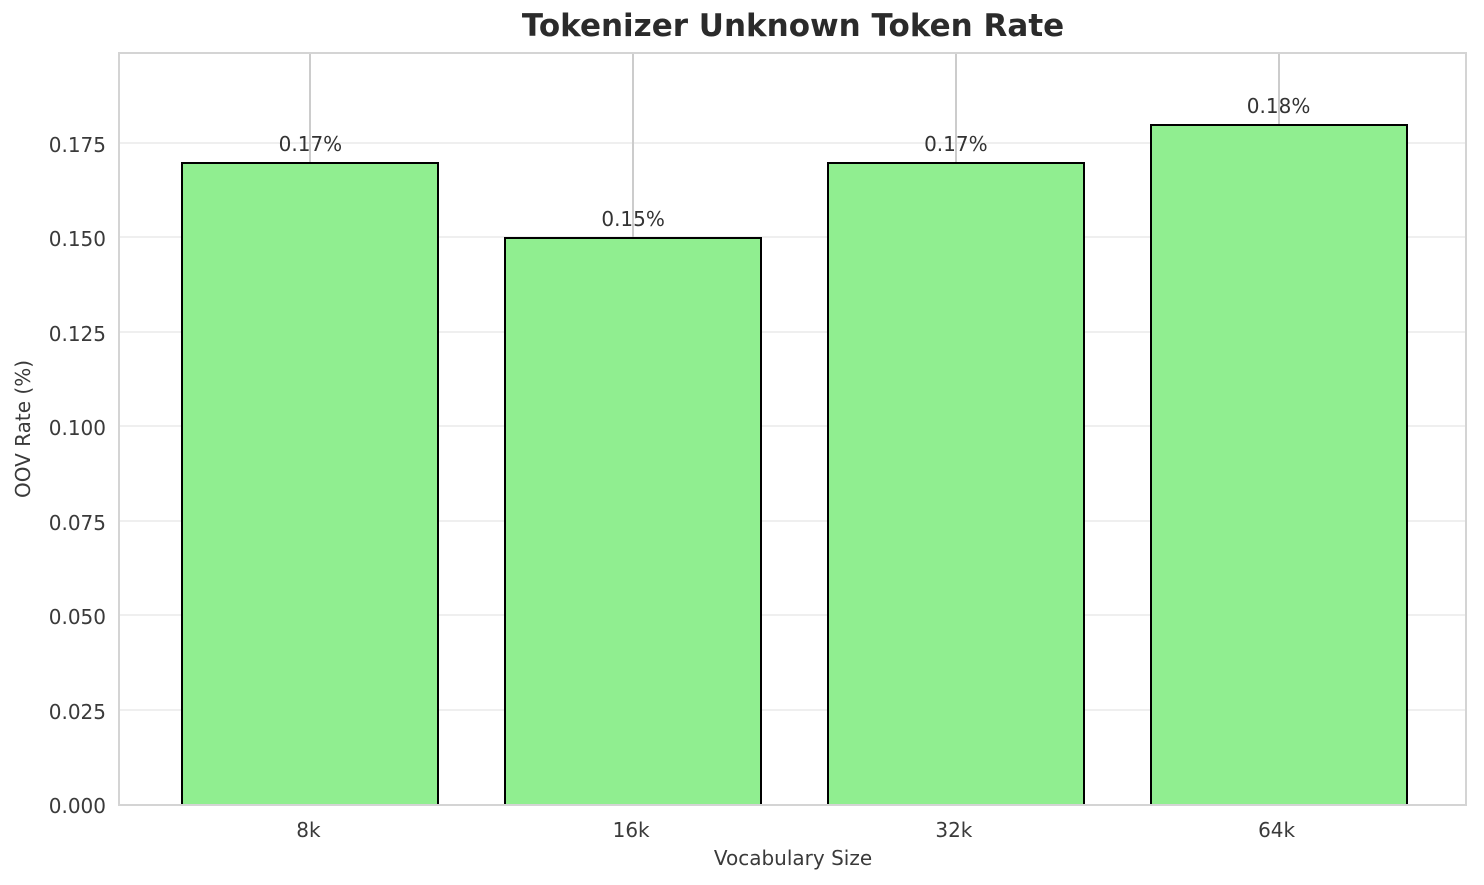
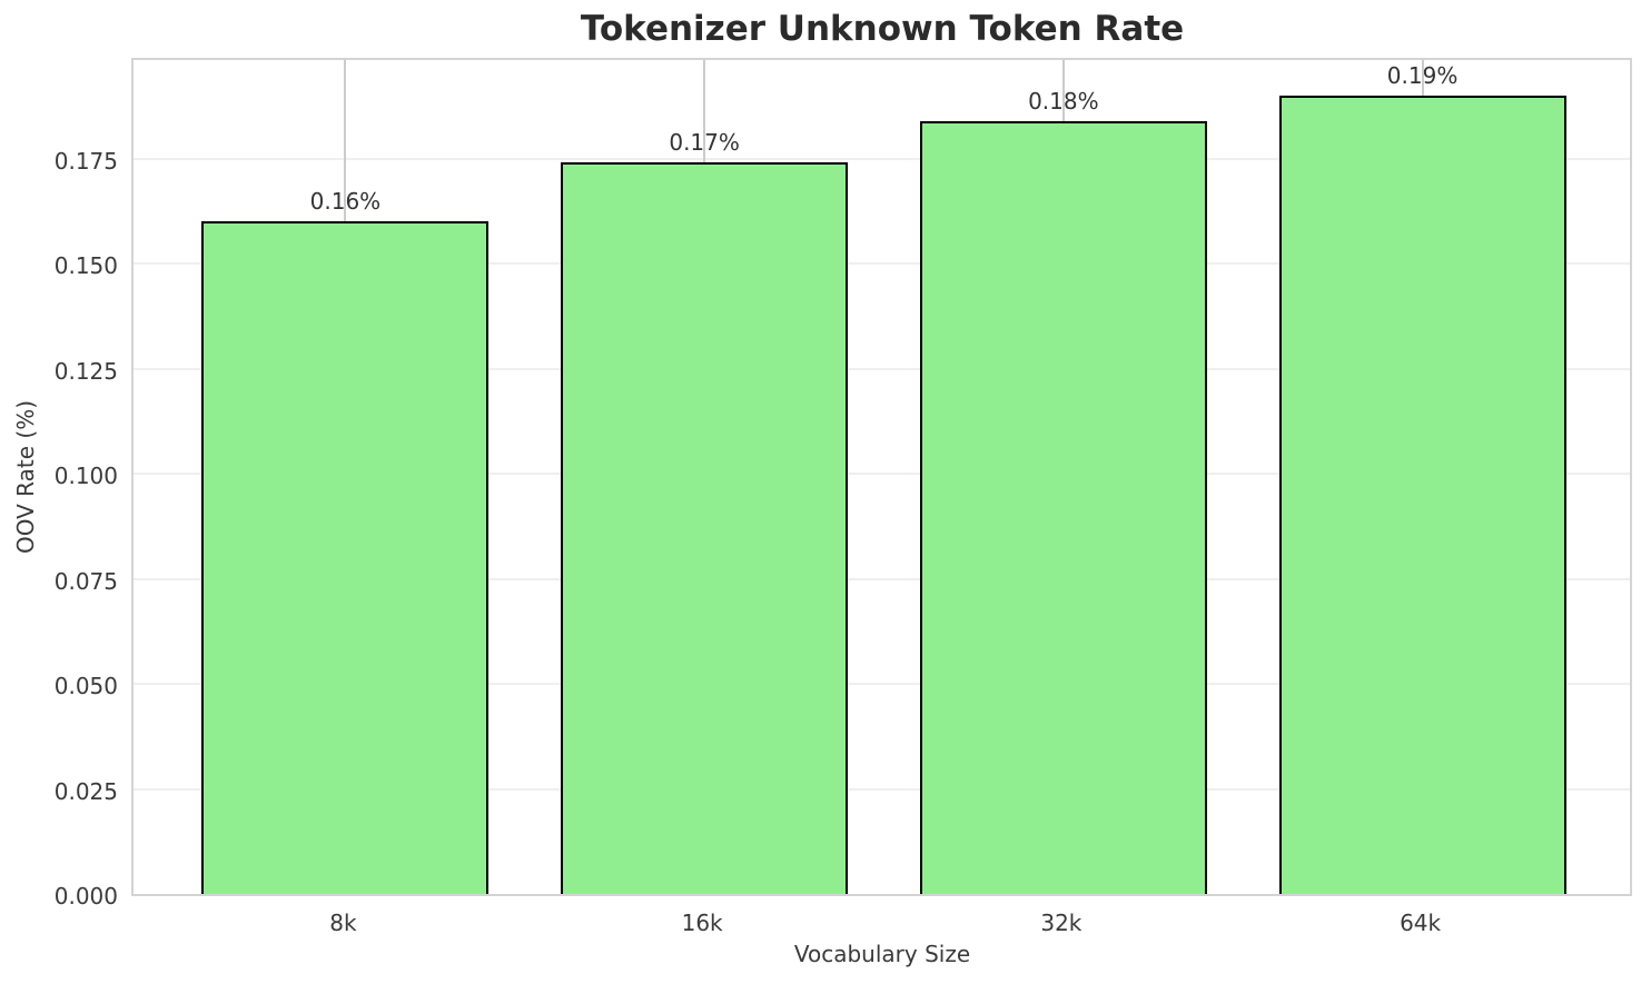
8k: 0.17% -> 0.16%
16k: 0.15% -> 0.17%
32k: 0.17% -> 0.18%
64k: 0.18% -> 0.19%
